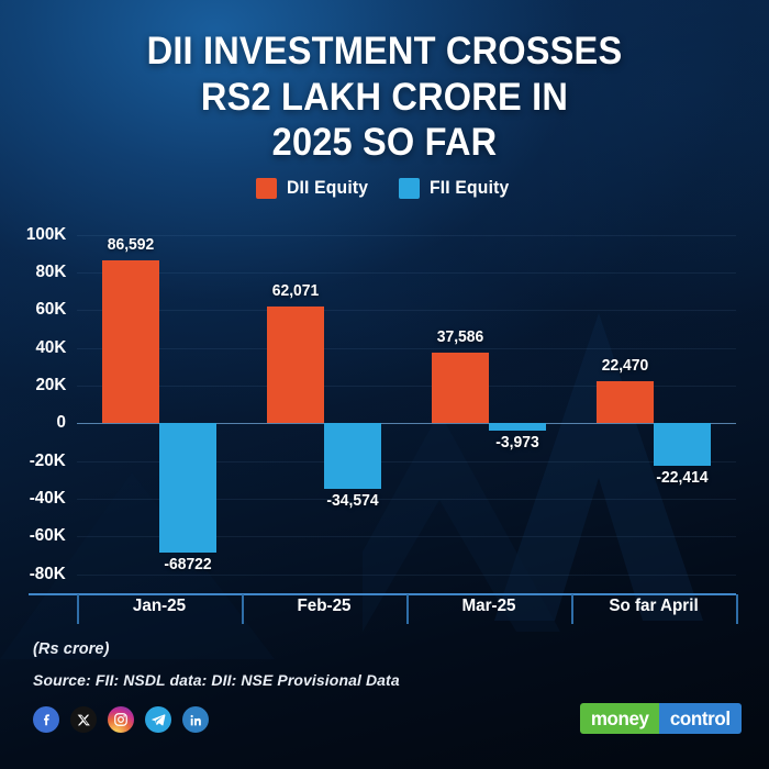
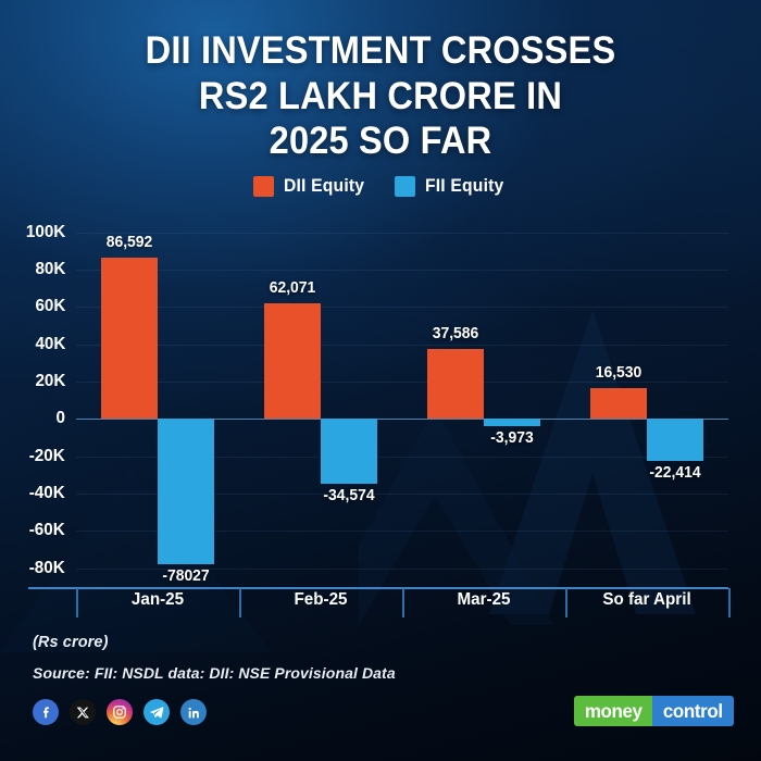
FII Equity/Jan-25: -68722 -> -78027
DII Equity/So far April: 22,470 -> 16,530
